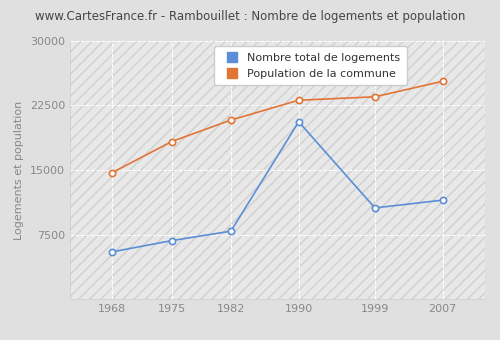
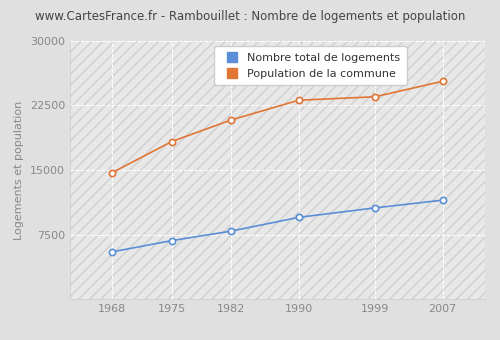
Nombre total de logements/1990: 20600 -> 9500
